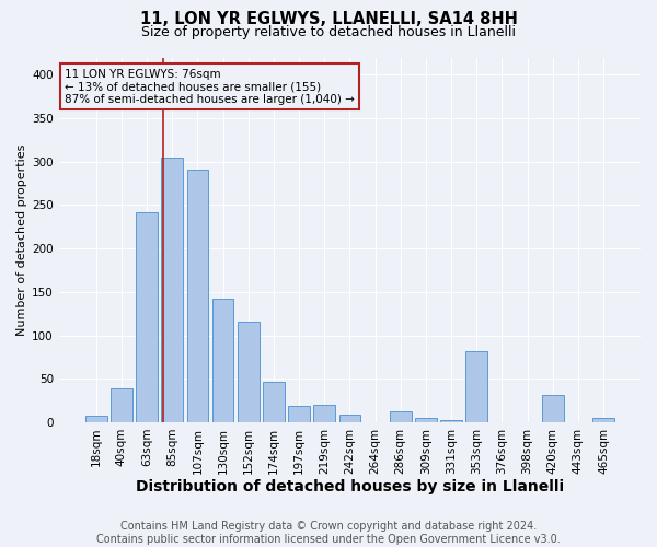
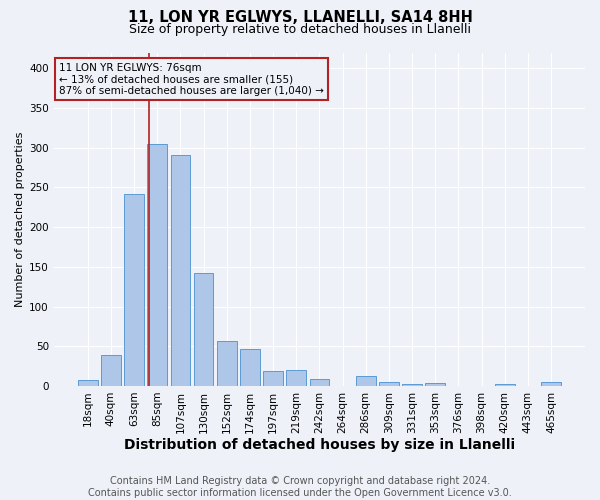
152sqm: 116 -> 56
353sqm: 82 -> 4
420sqm: 32 -> 3
